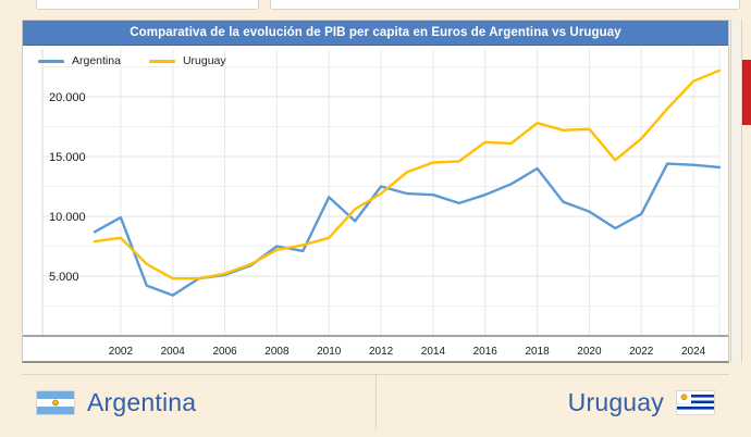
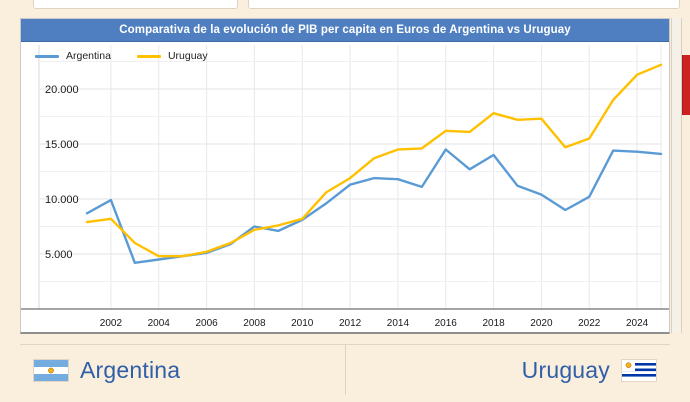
Argentina/2004: 3400 -> 4500
Argentina/2010: 11600 -> 8100
Argentina/2012: 12500 -> 11300
Argentina/2016: 11800 -> 14500
Uruguay/2022: 16500 -> 15500
